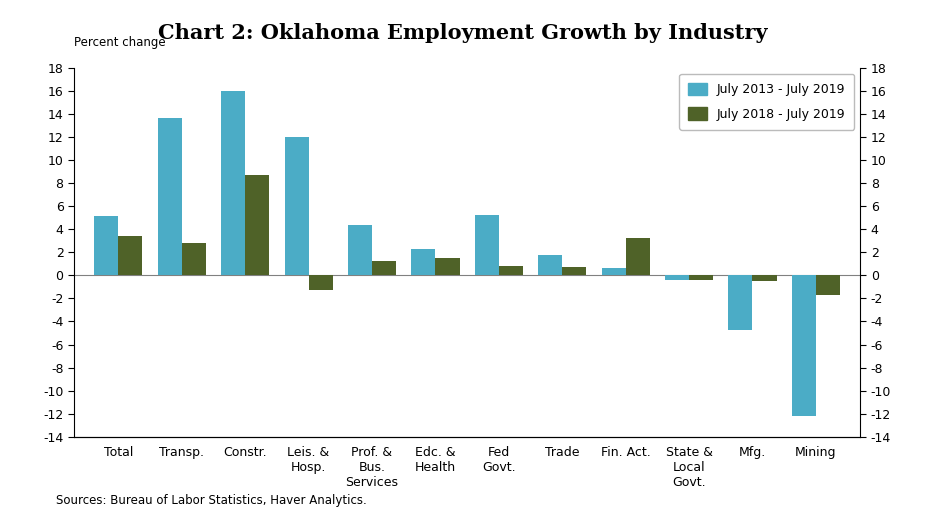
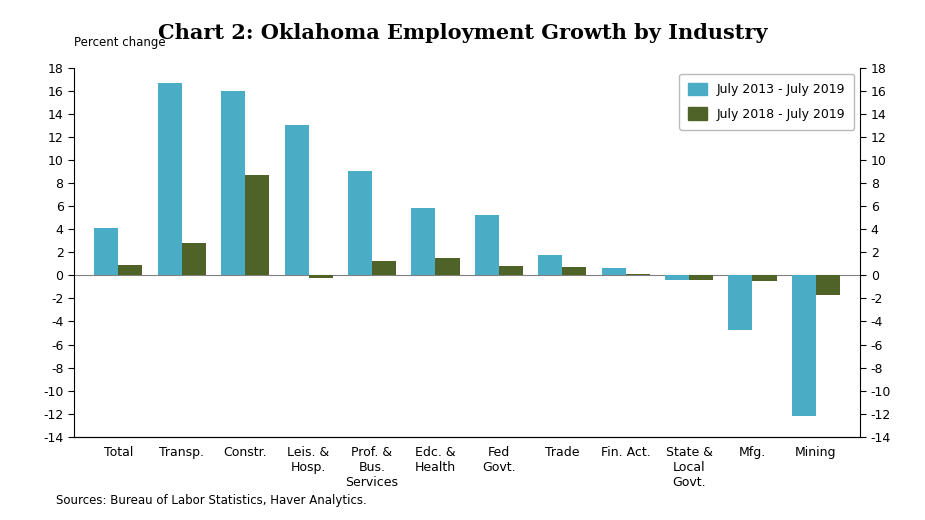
July 2013 - July 2019/Total: 5.1 -> 4.1
July 2018 - July 2019/Total: 3.4 -> 0.9
July 2013 - July 2019/Transp.: 13.6 -> 16.7
July 2013 - July 2019/Leis. & Hosp.: 12.0 -> 13.0
July 2018 - July 2019/Leis. & Hosp.: -1.3 -> -0.2
July 2013 - July 2019/Prof. & Bus. Services: 4.4 -> 9.0
July 2013 - July 2019/Edc. & Health: 2.3 -> 5.8
July 2018 - July 2019/Fin. Act.: 3.2 -> 0.1
